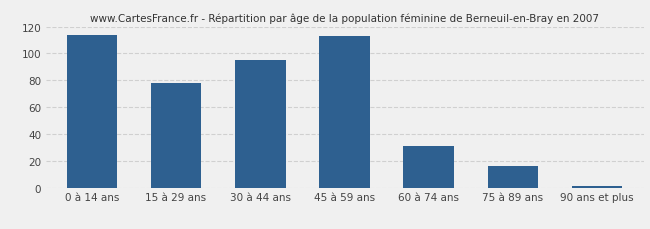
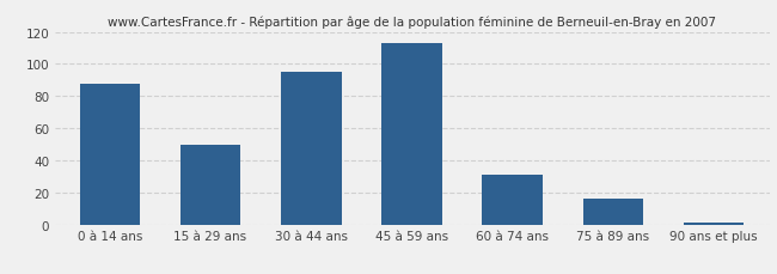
0 à 14 ans: 114 -> 88
15 à 29 ans: 78 -> 50
